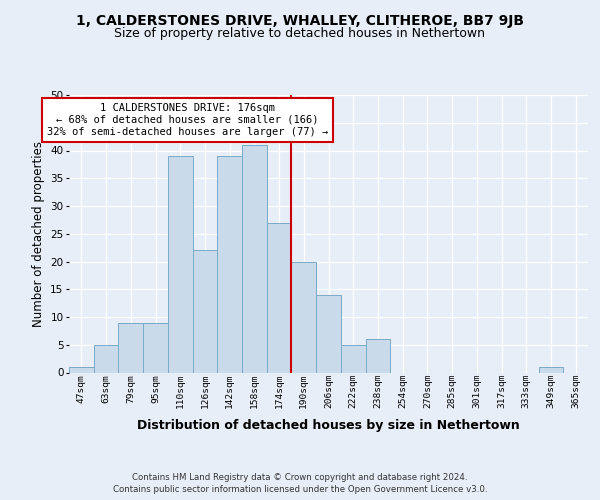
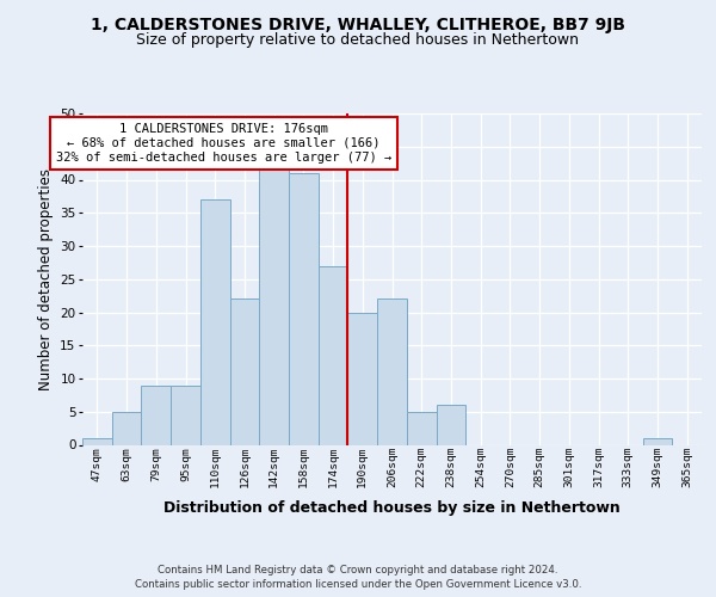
110sqm: 39 -> 37
142sqm: 39 -> 42
206sqm: 14 -> 22
